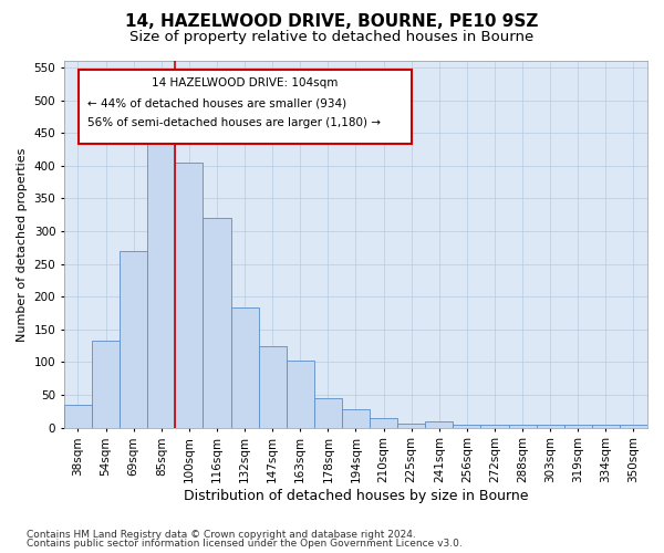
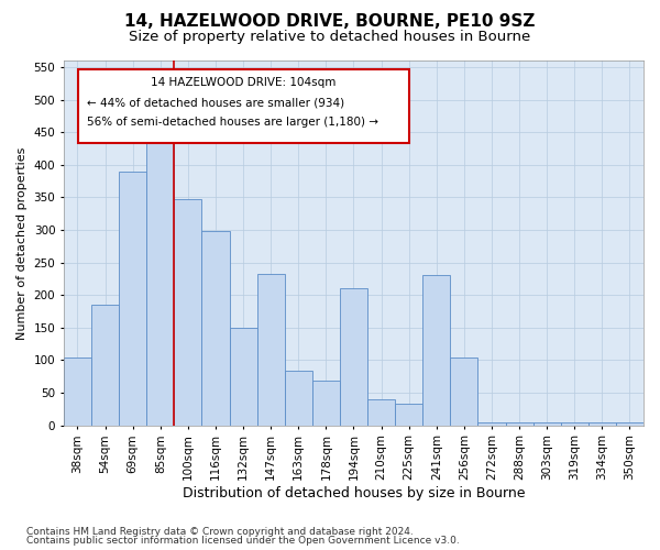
38sqm: 35 -> 104
54sqm: 133 -> 186
69sqm: 270 -> 390
100sqm: 405 -> 348
116sqm: 320 -> 298
132sqm: 183 -> 150
147sqm: 125 -> 232
163sqm: 103 -> 84
178sqm: 45 -> 68
194sqm: 28 -> 210
210sqm: 15 -> 40
225sqm: 7 -> 34
241sqm: 9 -> 230
256sqm: 5 -> 104
